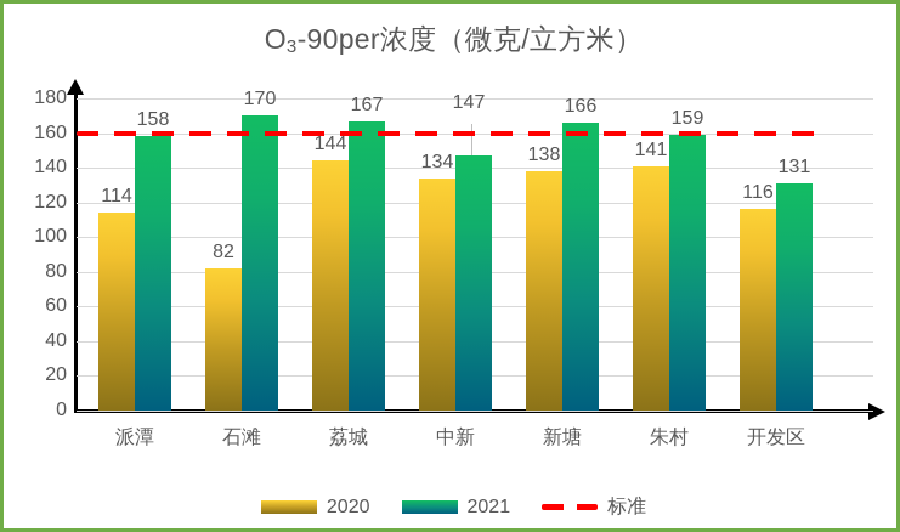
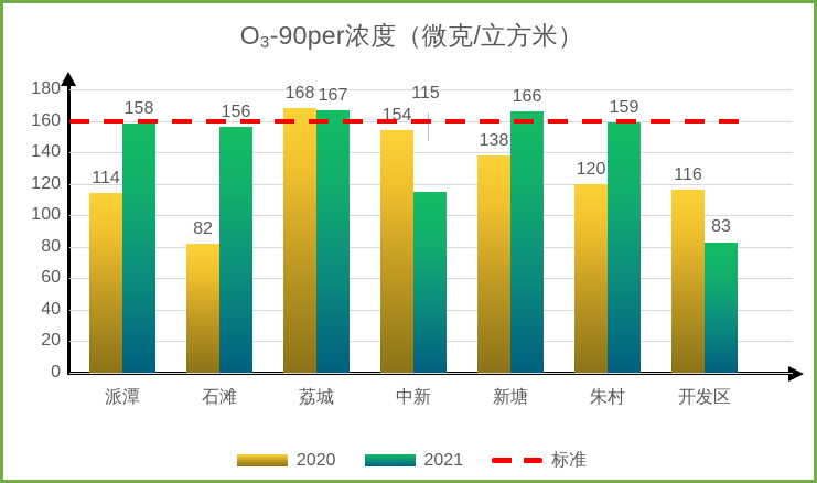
2021/石滩: 170 -> 156
2020/荔城: 144 -> 168
2020/中新: 134 -> 154
2021/中新: 147 -> 115
2020/朱村: 141 -> 120
2021/开发区: 131 -> 83
